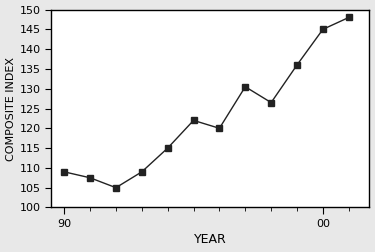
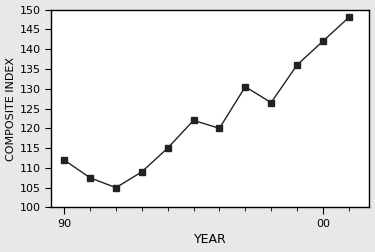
90: 109.0 -> 112.0
00: 145.0 -> 142.0
